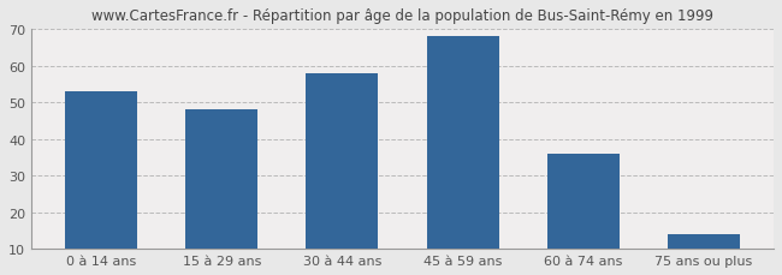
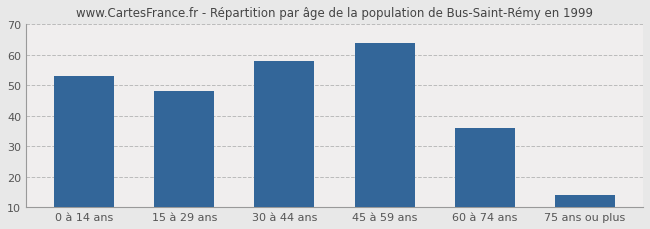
45 à 59 ans: 68 -> 64
